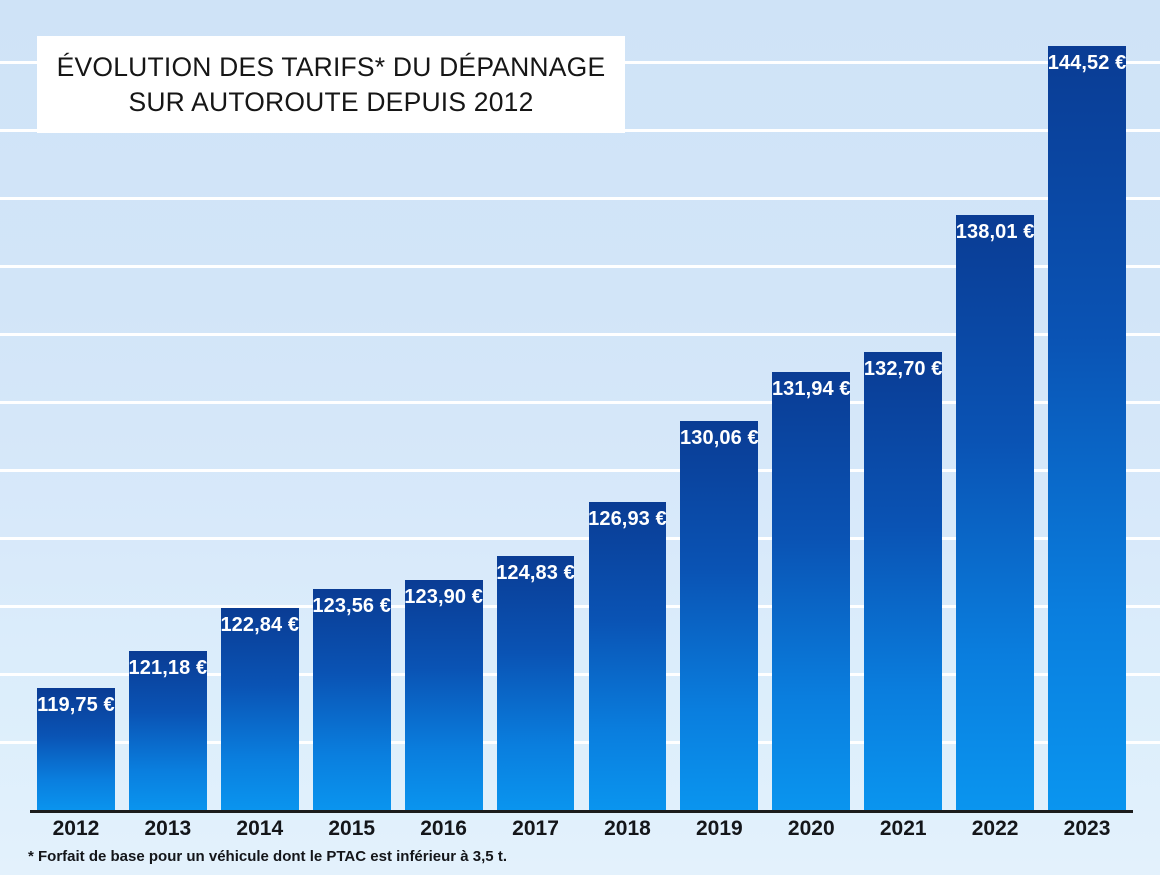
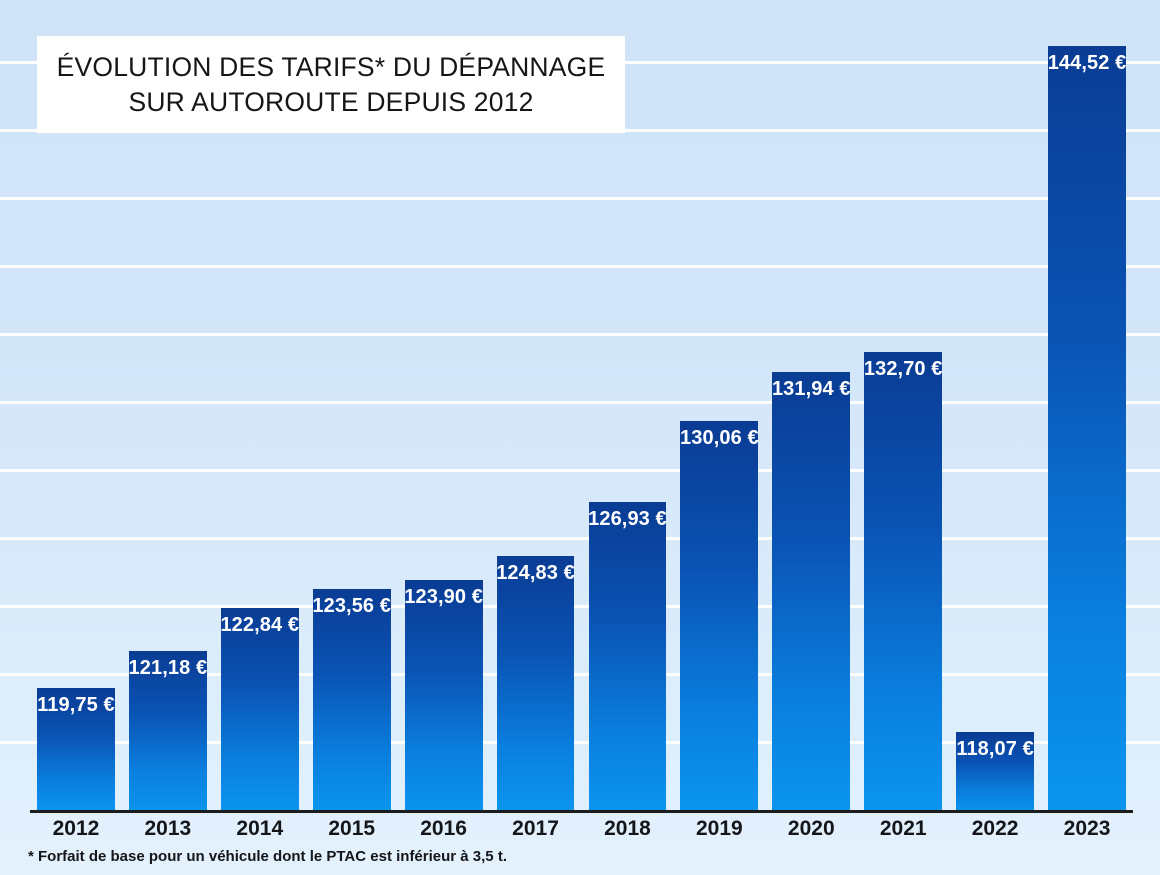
2022: 138,01 -> 118,07
